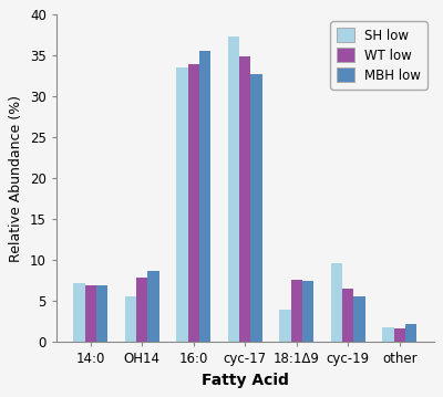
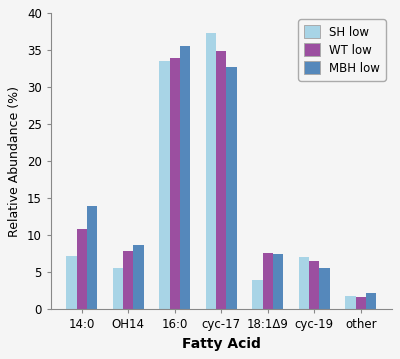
WT low/14:0: 6.9 -> 10.8
MBH low/14:0: 6.9 -> 14.0
SH low/cyc-19: 9.6 -> 7.0
